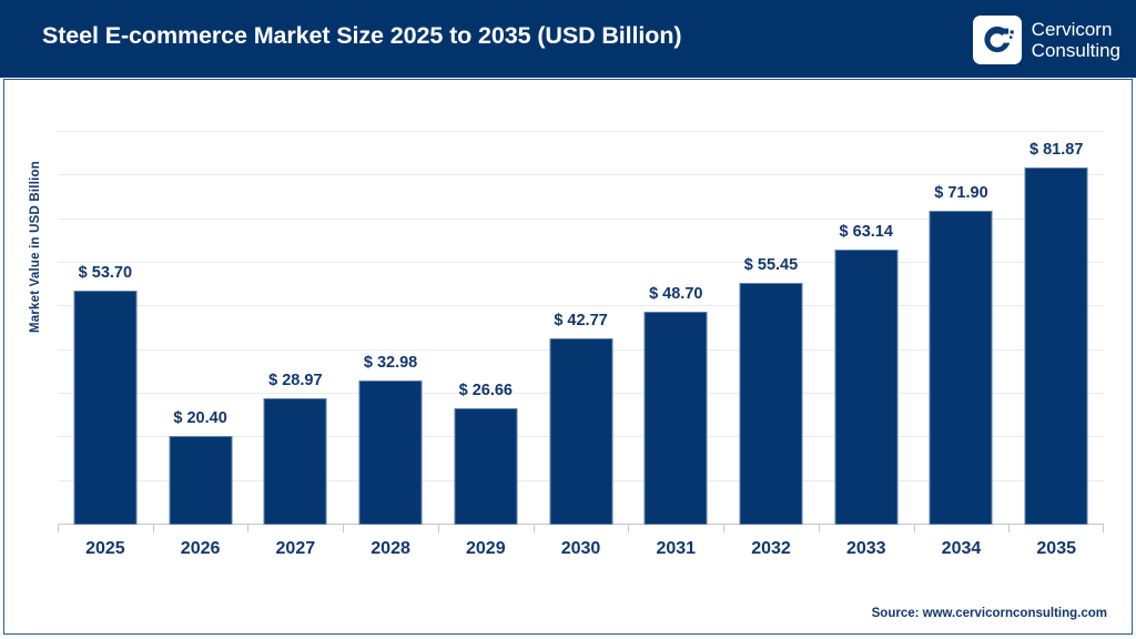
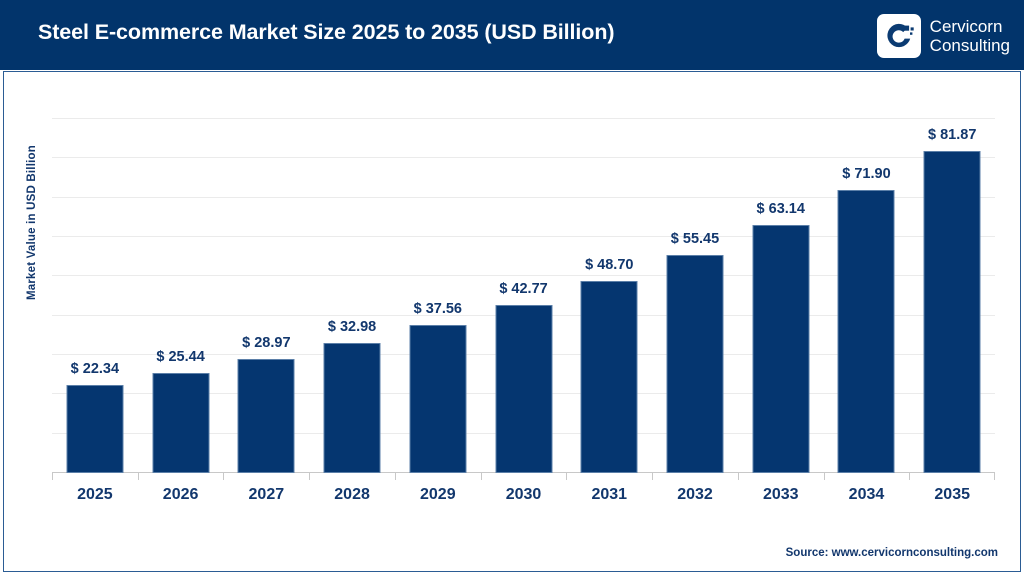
2025: 53.70 -> 22.34
2026: 20.40 -> 25.44
2029: 26.66 -> 37.56
